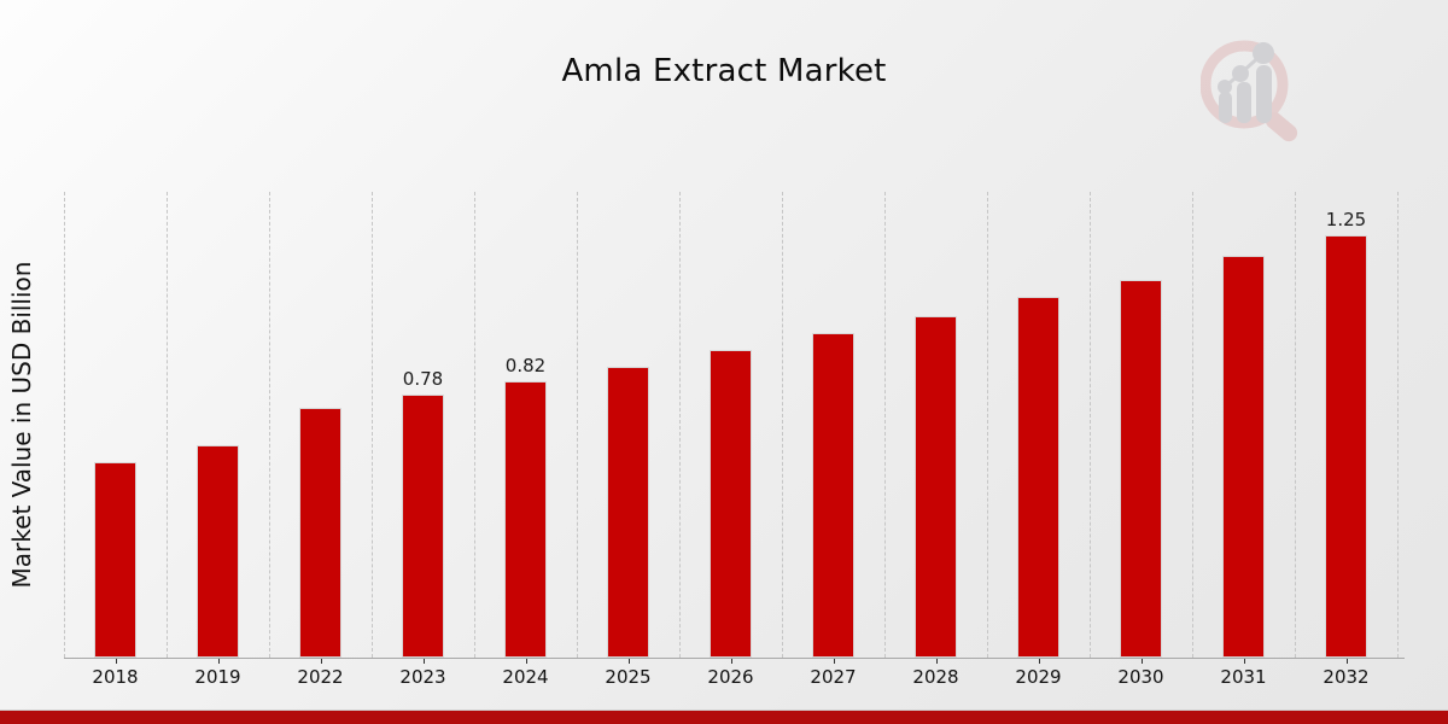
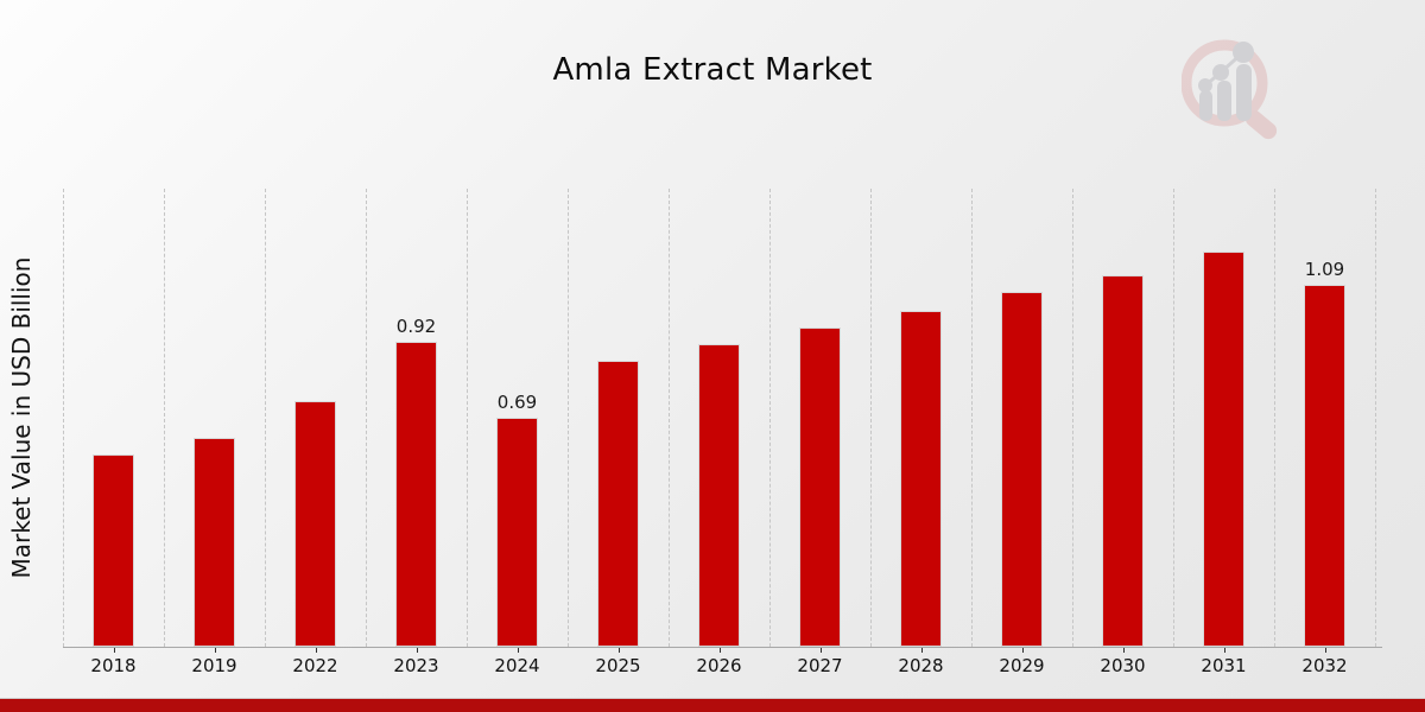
2023: 0.78 -> 0.92
2024: 0.82 -> 0.69
2032: 1.25 -> 1.09
